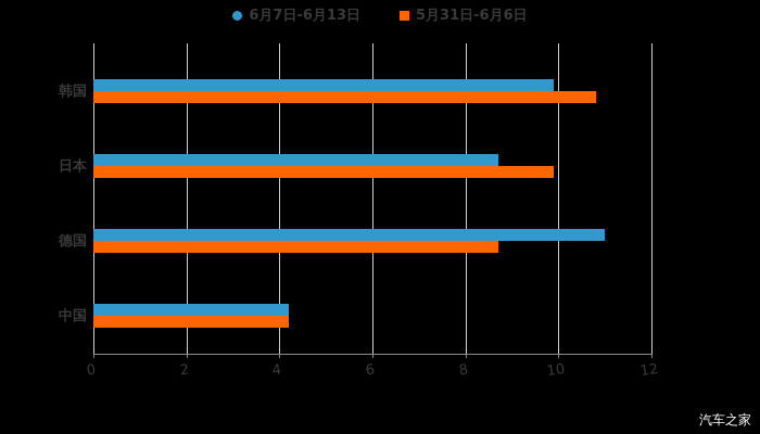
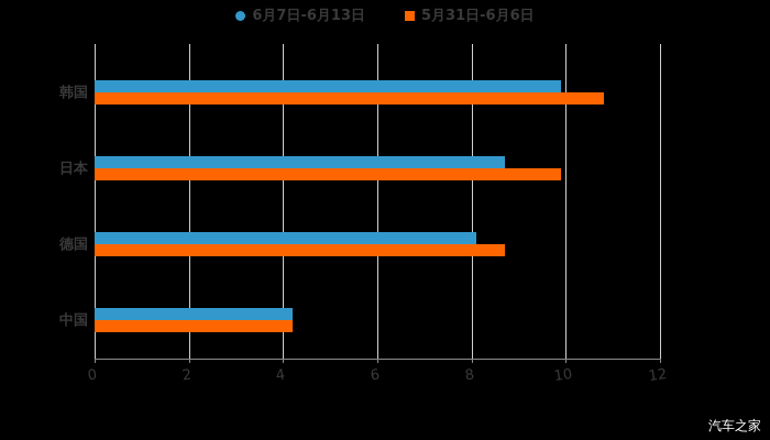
6月7日-6月13日/德国: 11.0 -> 8.1
